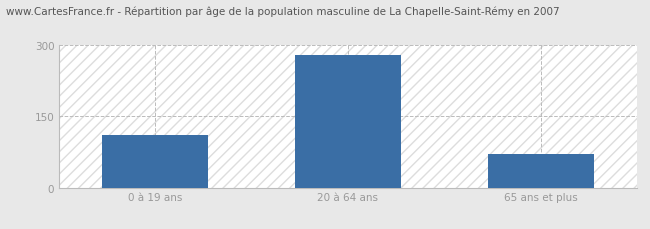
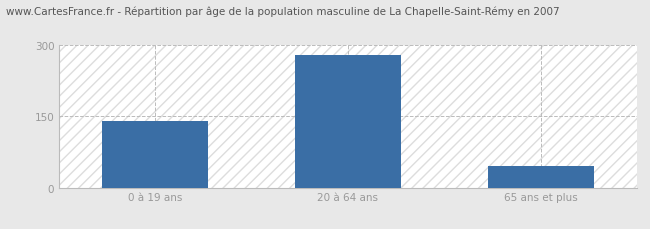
0 à 19 ans: 110 -> 140
65 ans et plus: 70 -> 45
